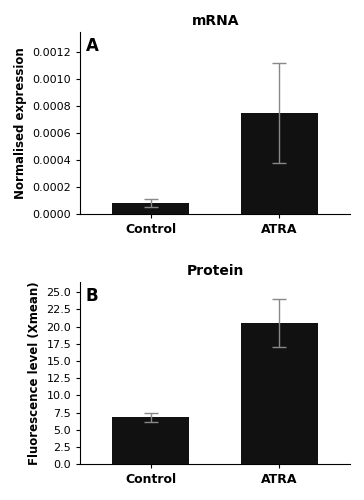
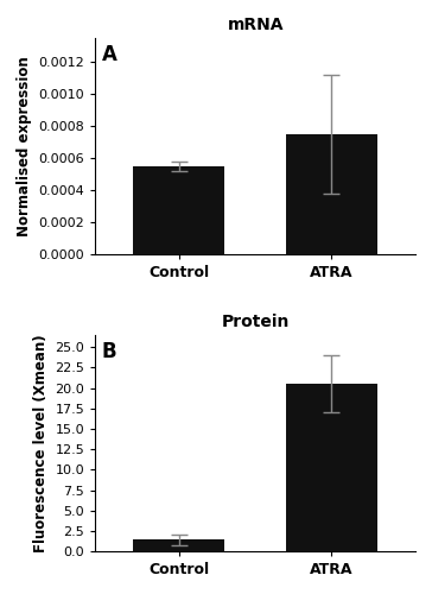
mRNA/Control: 0.000080 -> 0.000550
Protein/Control: 6.8 -> 1.4
